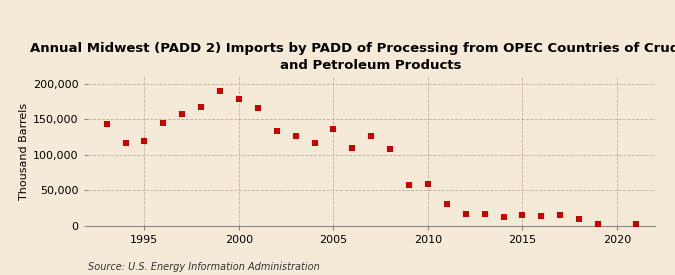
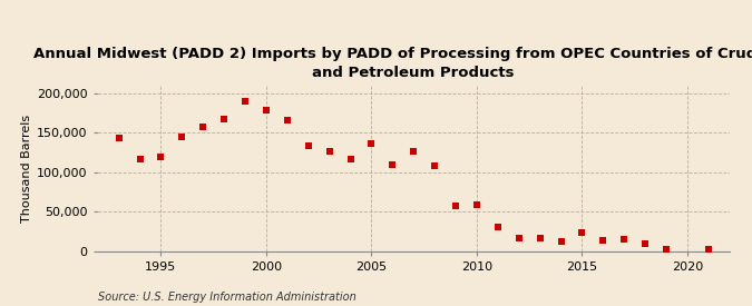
2015: 15,000 -> 24,000
